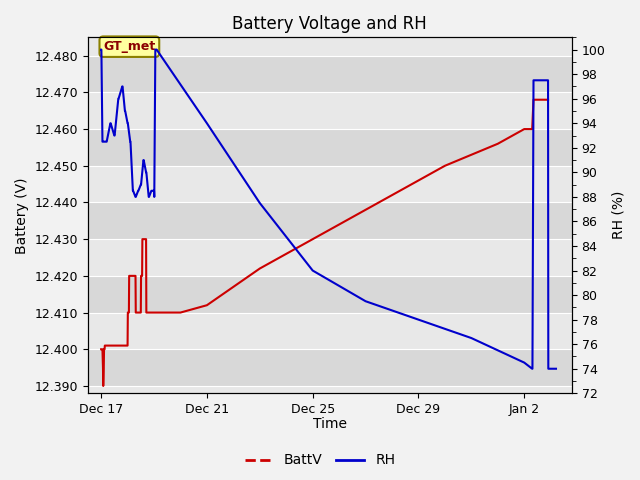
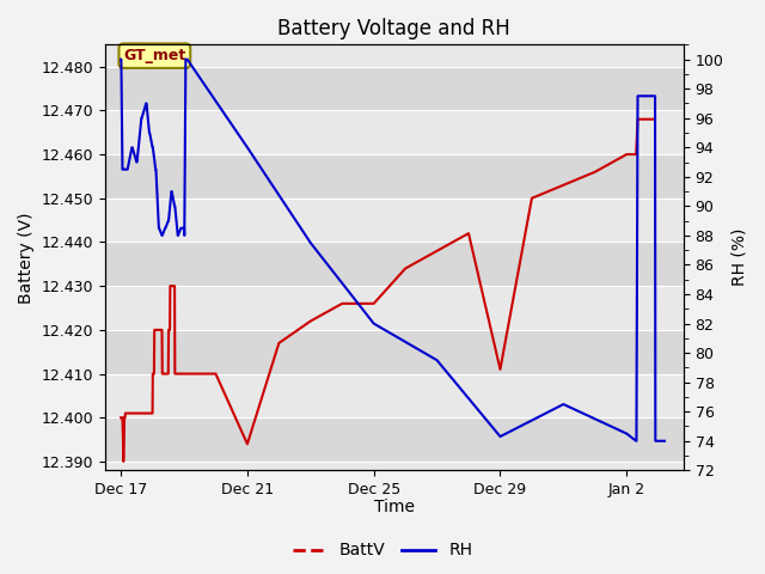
BattV/Dec 21: 12.412 -> 12.394
BattV/Dec 25: 12.430 -> 12.426
BattV/Dec 29: 12.446 -> 12.411
RH/Dec 29: 78.0 -> 74.3
